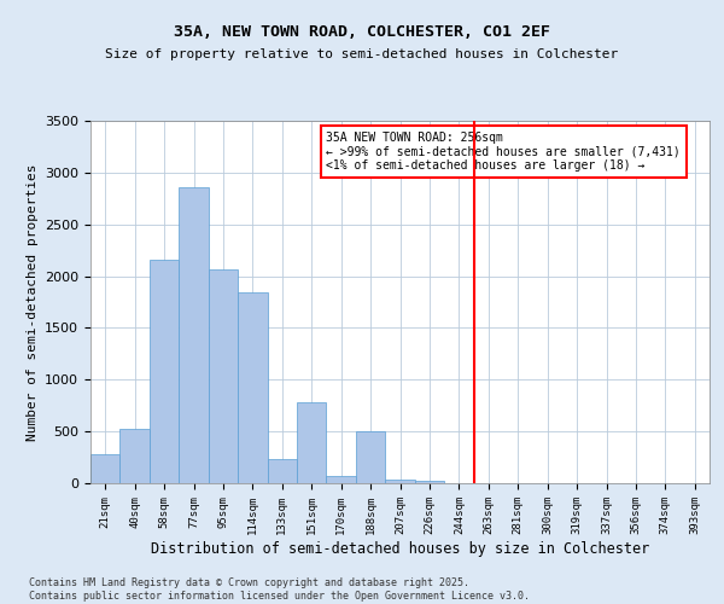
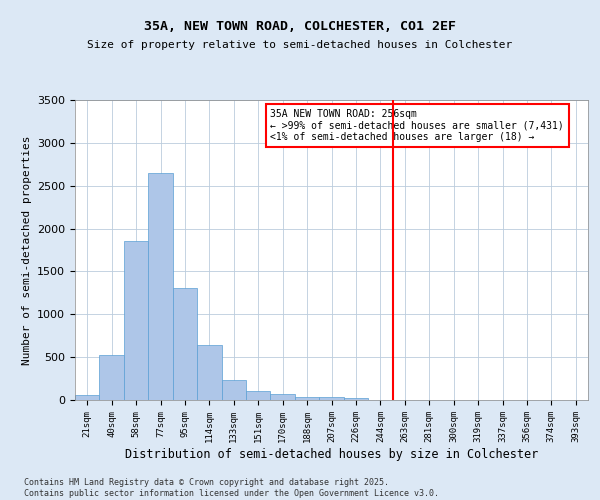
21sqm: 280 -> 60
58sqm: 2160 -> 1850
77sqm: 2860 -> 2650
95sqm: 2060 -> 1310
114sqm: 1840 -> 640
151sqm: 780 -> 100
188sqm: 500 -> 40
